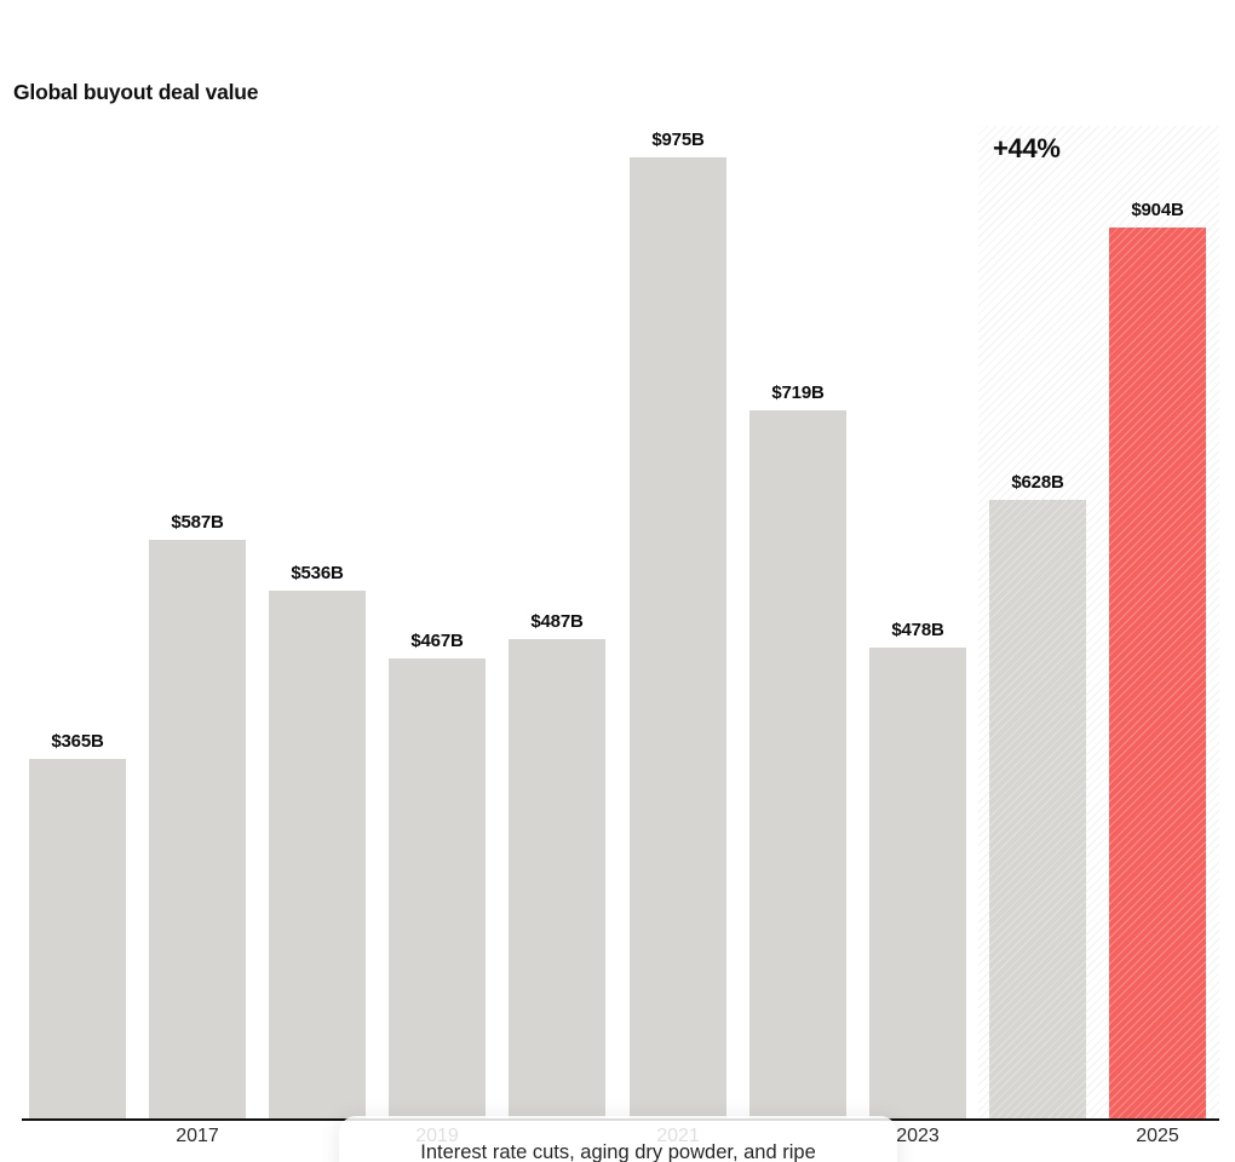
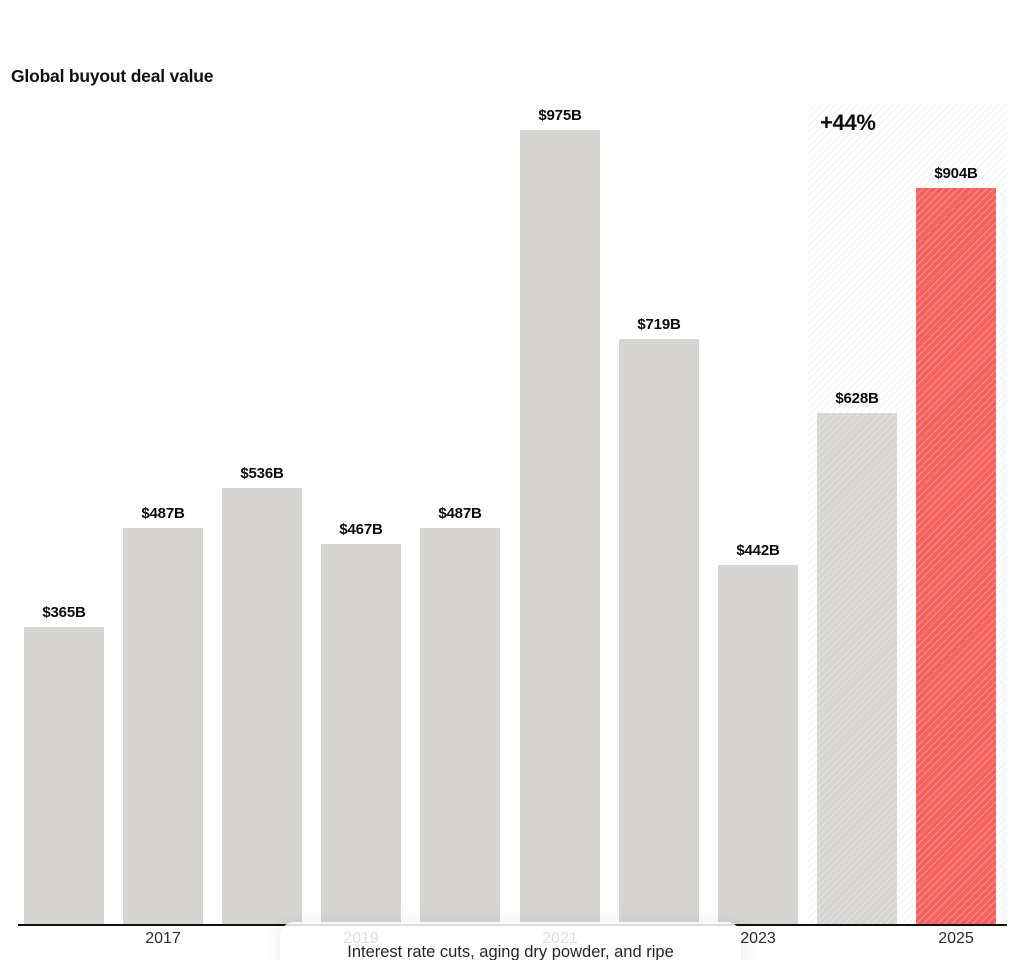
2017: $587B -> $487B
2023: $478B -> $442B
